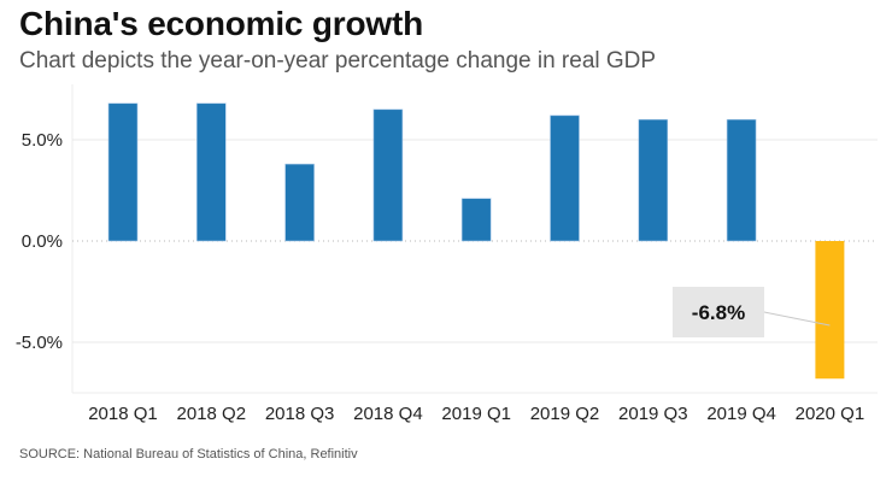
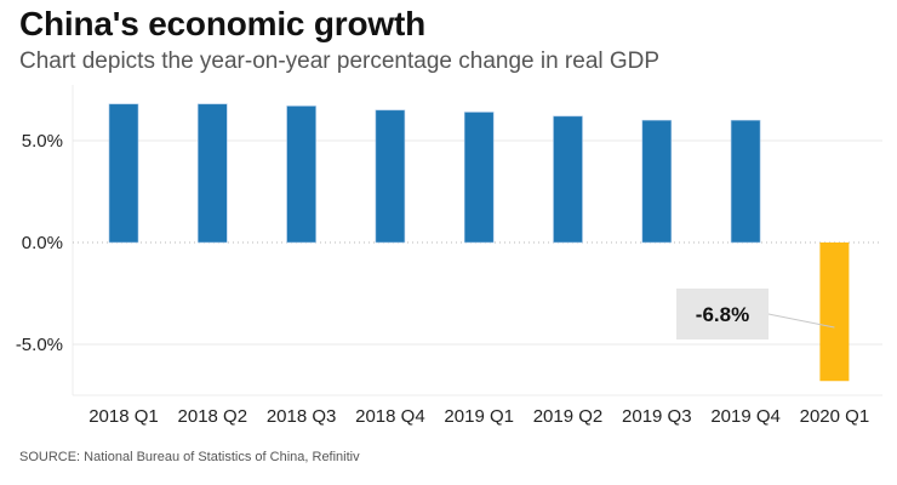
2018 Q3: 3.8% -> 6.7%
2019 Q1: 2.1% -> 6.4%
